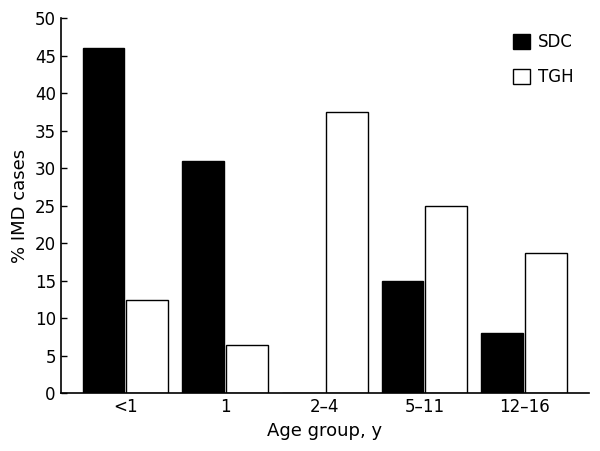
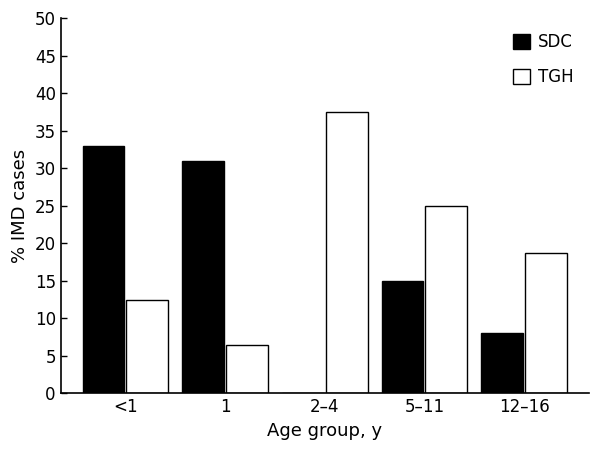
SDC/<1: 46 -> 33
